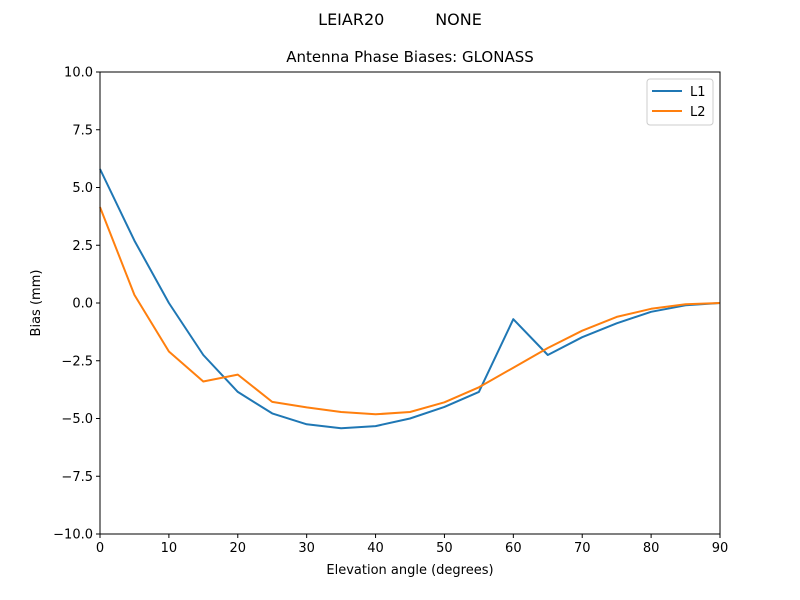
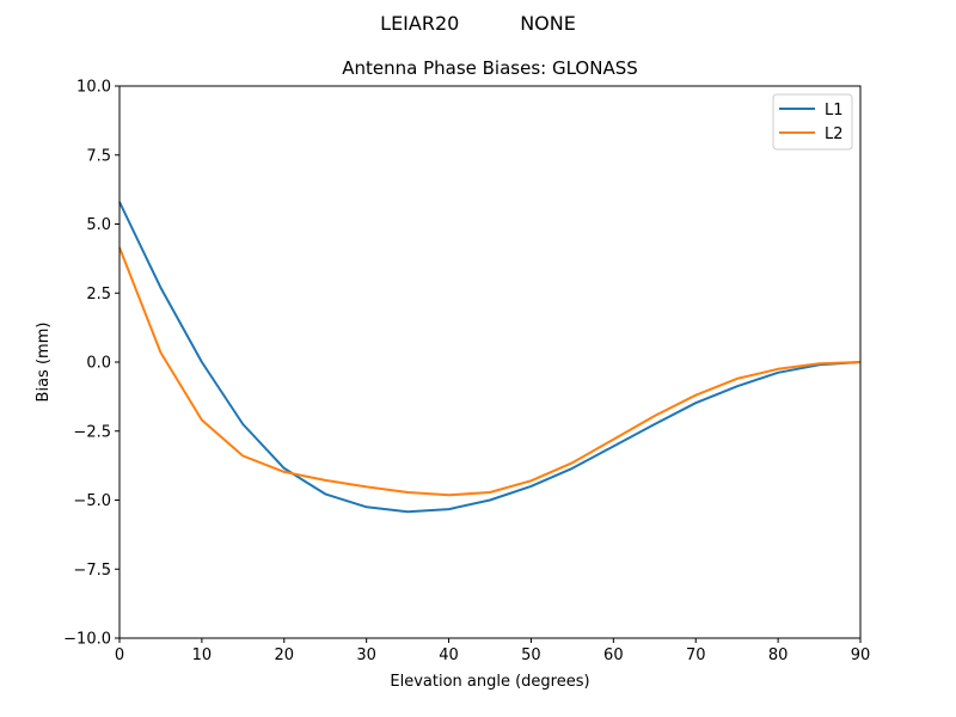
L2/20: -3.1 -> -4.0
L1/60: -0.7 -> -3.0
